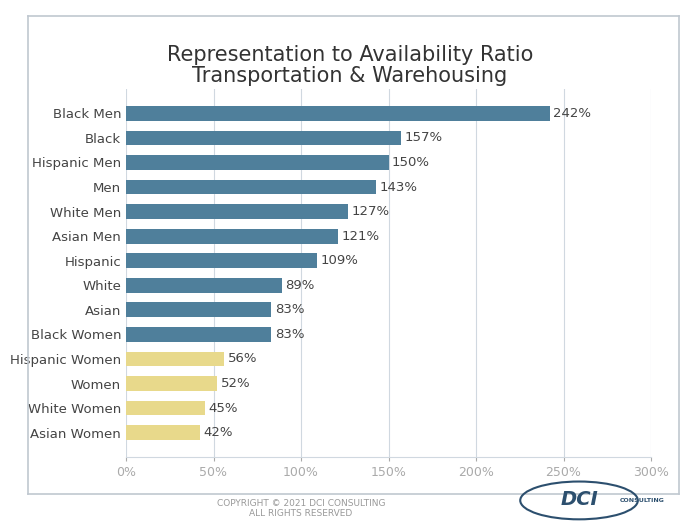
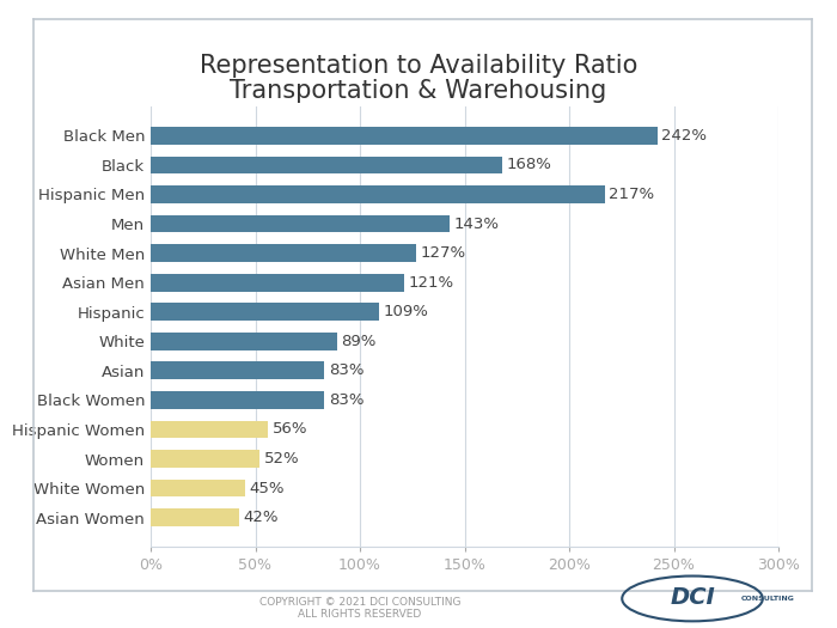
Black: 157% -> 168%
Hispanic Men: 150% -> 217%
